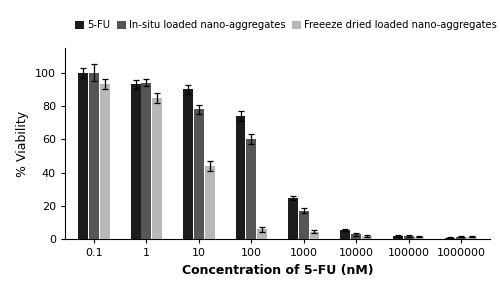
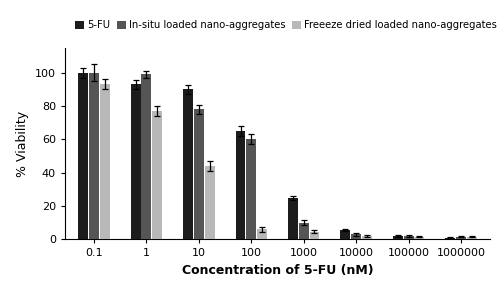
In-situ loaded nano-aggregates/1: 94 -> 99
Freeeze dried loaded nano-aggregates/1: 85 -> 77
5-FU/100: 74 -> 65
In-situ loaded nano-aggregates/1000: 17 -> 10
